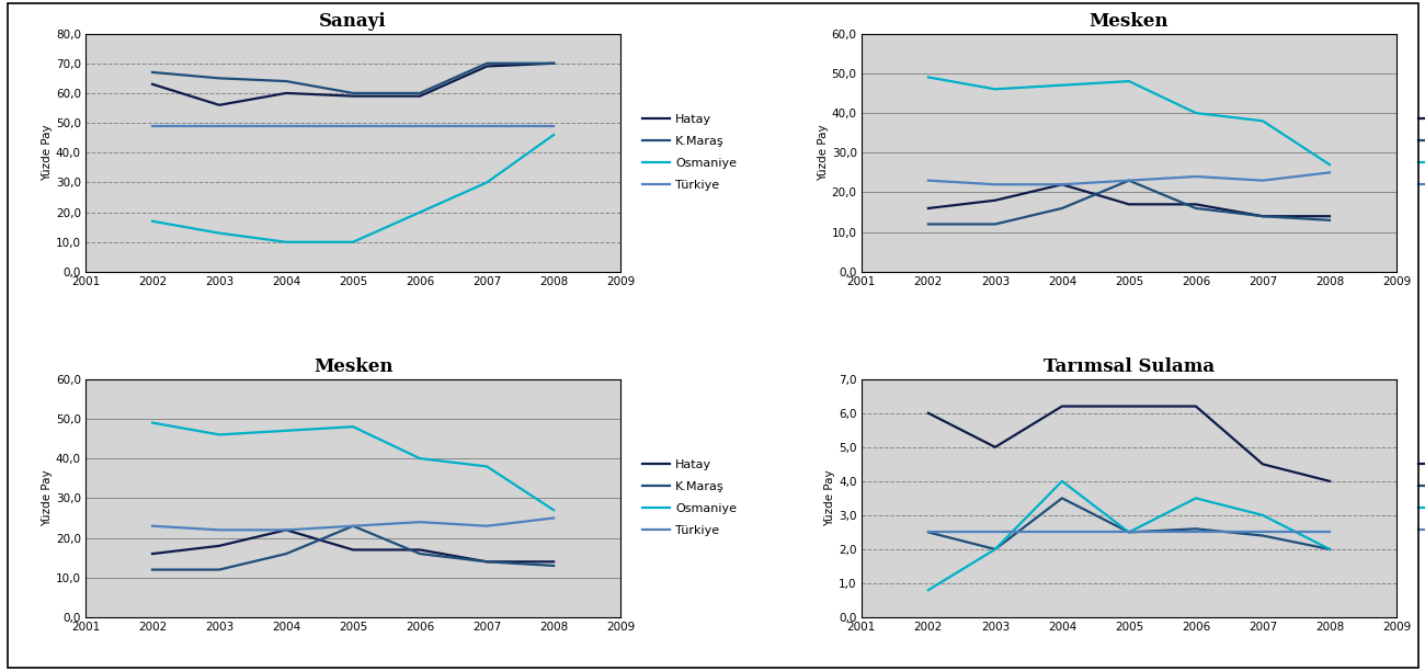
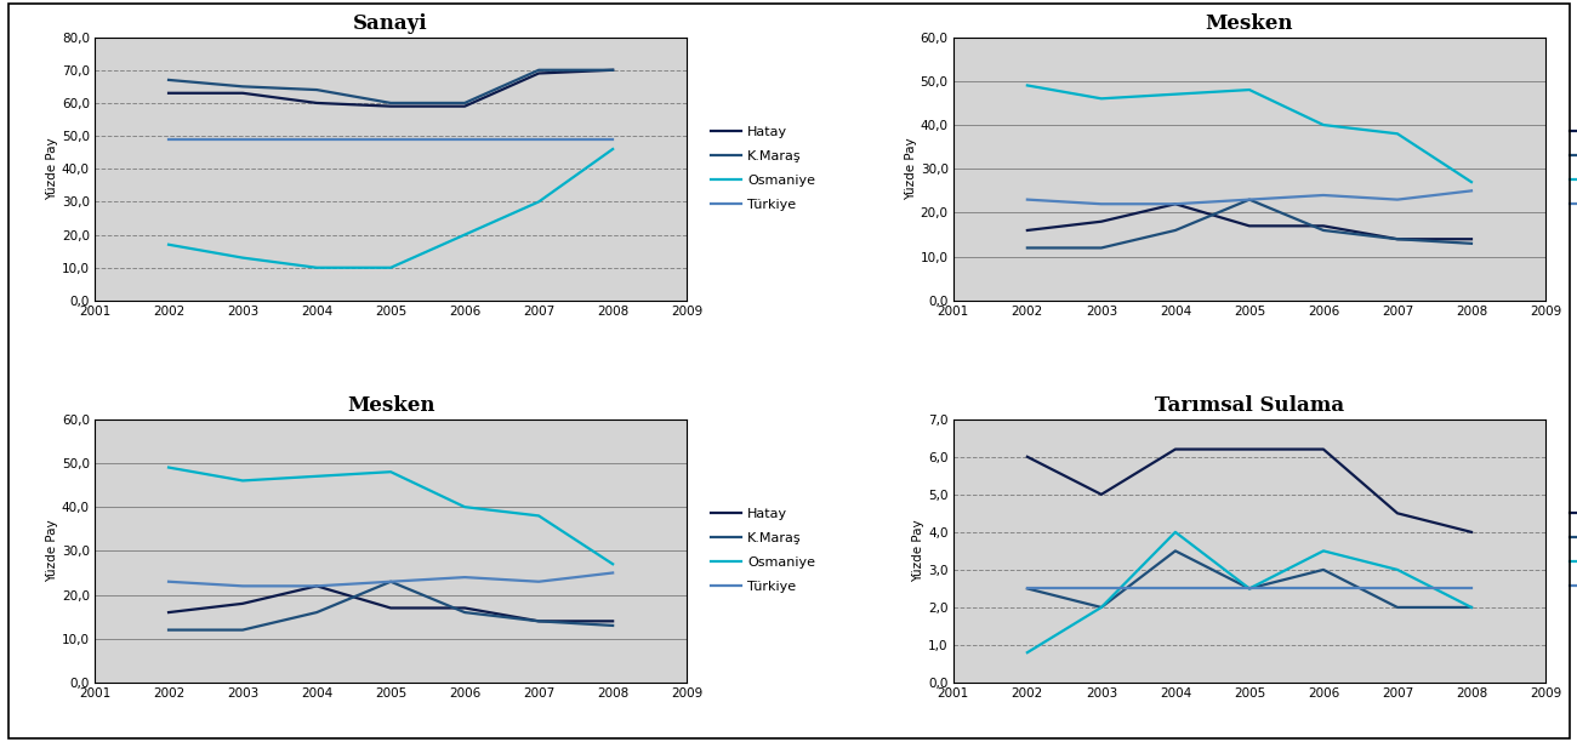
Sanayi/Hatay/2003: 56 -> 63
Tarımsal Sulama/K.Maraş/2006: 2,6 -> 3,0
Tarımsal Sulama/K.Maraş/2007: 2,4 -> 2,0
